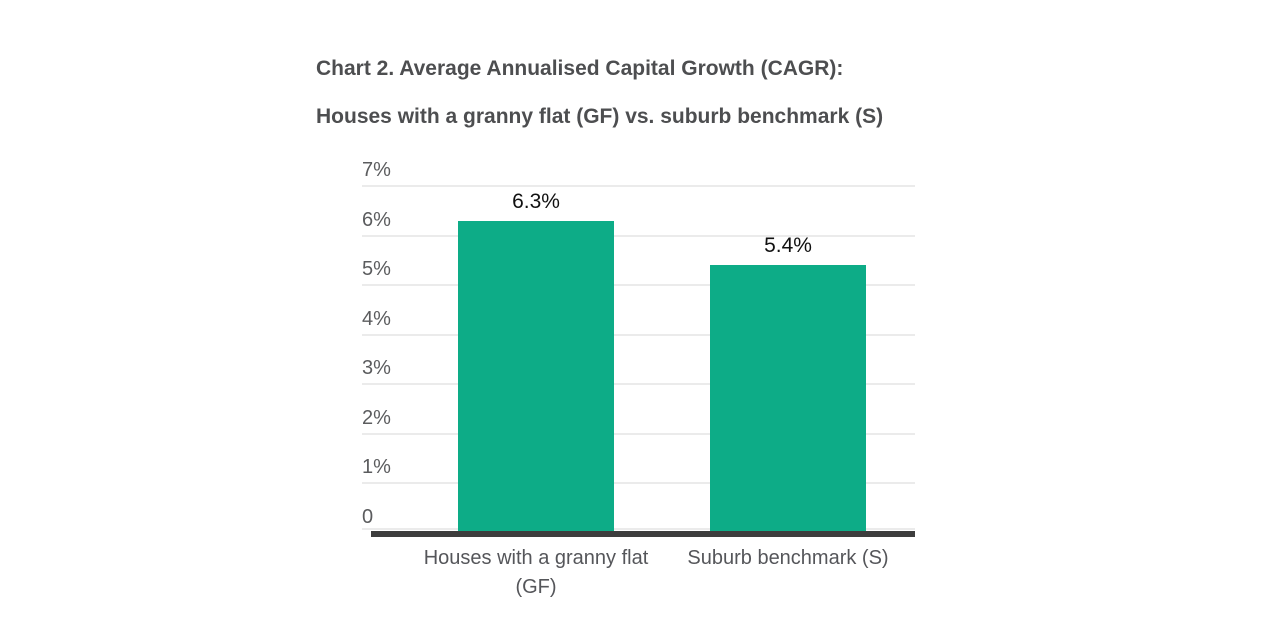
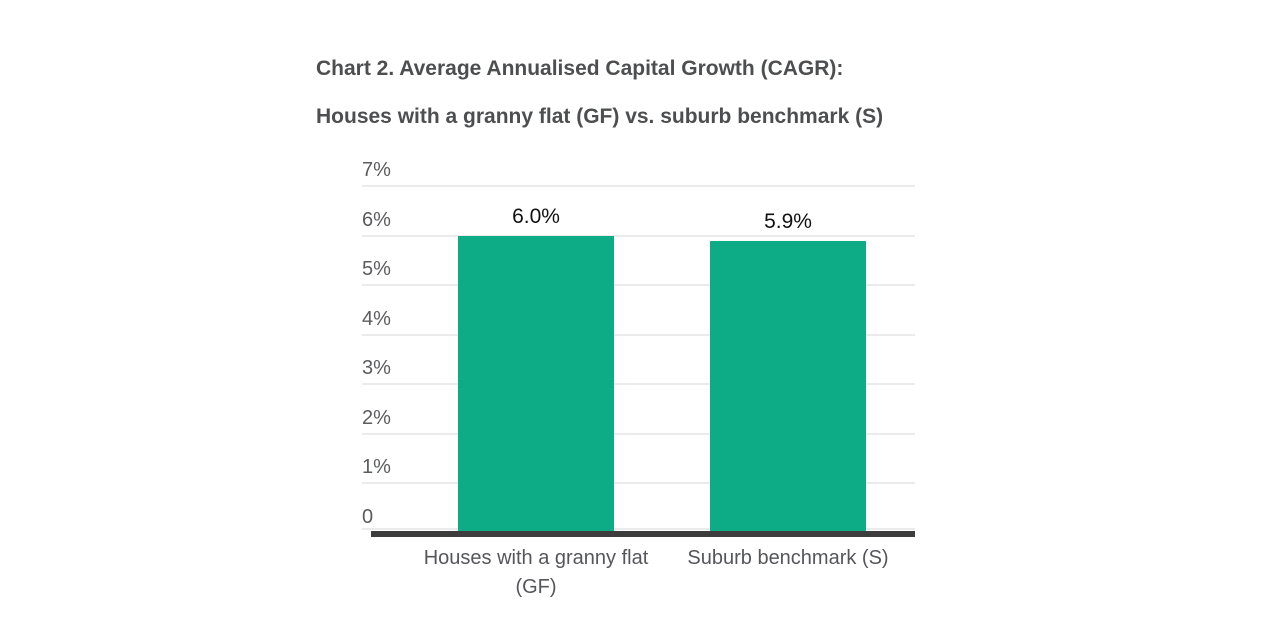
Houses with a granny flat (GF): 6.3% -> 6.0%
Suburb benchmark (S): 5.4% -> 5.9%
